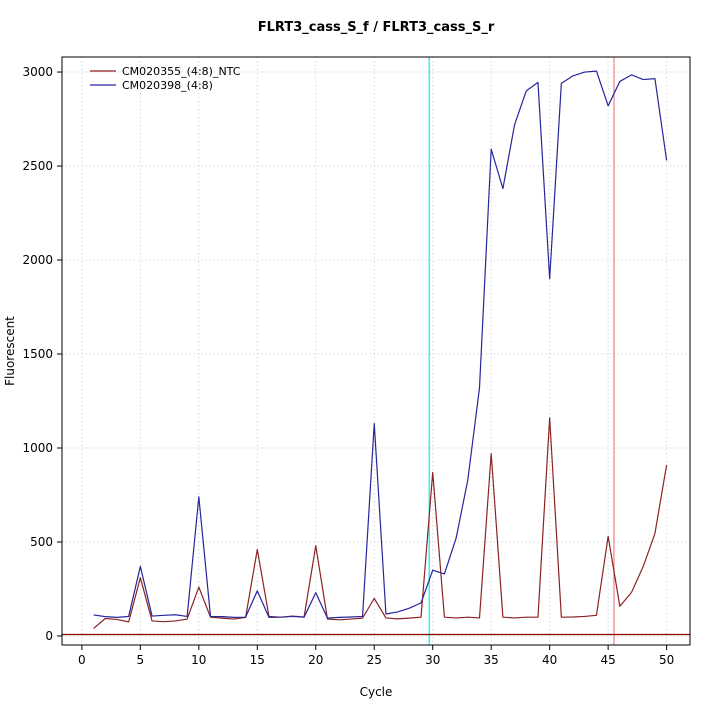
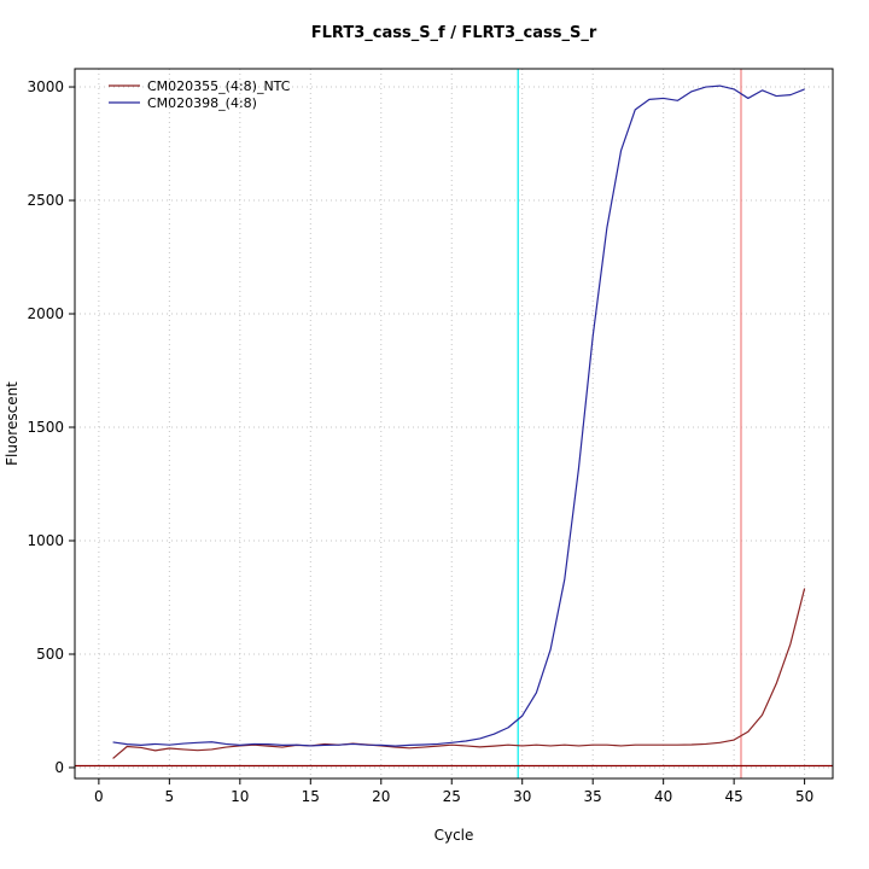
CM020355_(4:8)_NTC/5: 310 -> 80
CM020398_(4:8)/5: 370 -> 100
CM020355_(4:8)_NTC/10: 260 -> 100
CM020398_(4:8)/10: 740 -> 100
CM020355_(4:8)_NTC/15: 460 -> 100
CM020398_(4:8)/15: 240 -> 100
CM020355_(4:8)_NTC/20: 480 -> 100
CM020398_(4:8)/20: 230 -> 100
CM020355_(4:8)_NTC/25: 200 -> 100
CM020398_(4:8)/25: 1130 -> 110
CM020355_(4:8)_NTC/30: 870 -> 100
CM020398_(4:8)/30: 350 -> 230
CM020355_(4:8)_NTC/35: 970 -> 100
CM020398_(4:8)/35: 2590 -> 1900
CM020355_(4:8)_NTC/40: 1160 -> 100
CM020398_(4:8)/40: 1900 -> 2950
CM020355_(4:8)_NTC/45: 530 -> 120
CM020398_(4:8)/45: 2820 -> 2990
CM020355_(4:8)_NTC/50: 910 -> 790
CM020398_(4:8)/50: 2530 -> 2990
